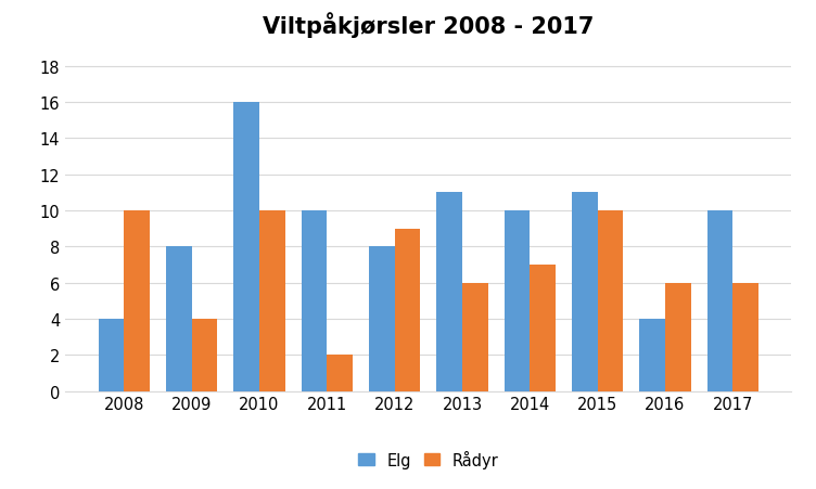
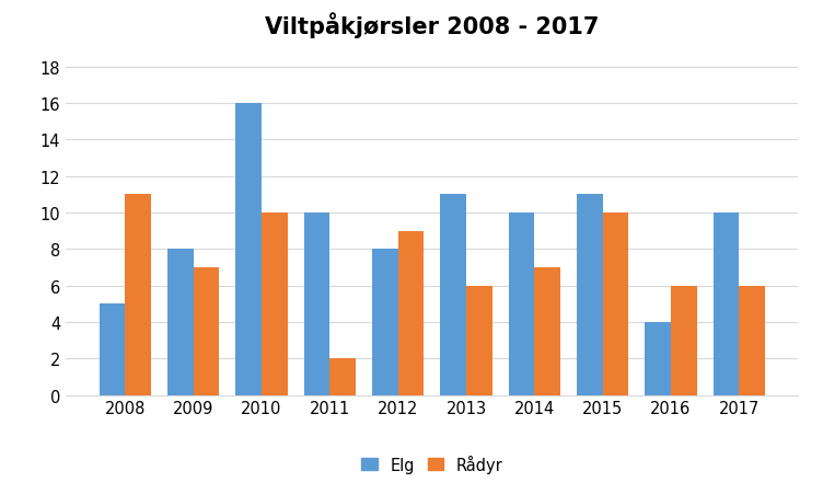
Elg/2008: 4 -> 5
Rådyr/2008: 10 -> 11
Rådyr/2009: 4 -> 7
